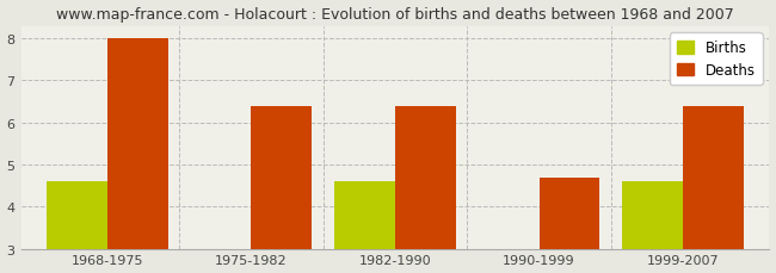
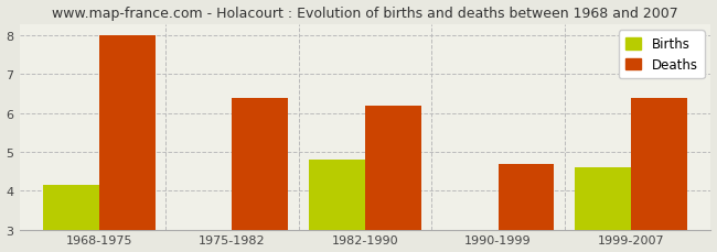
Births/1968-1975: 4.60 -> 4.15
Births/1982-1990: 4.60 -> 4.80
Deaths/1982-1990: 6.4 -> 6.2
